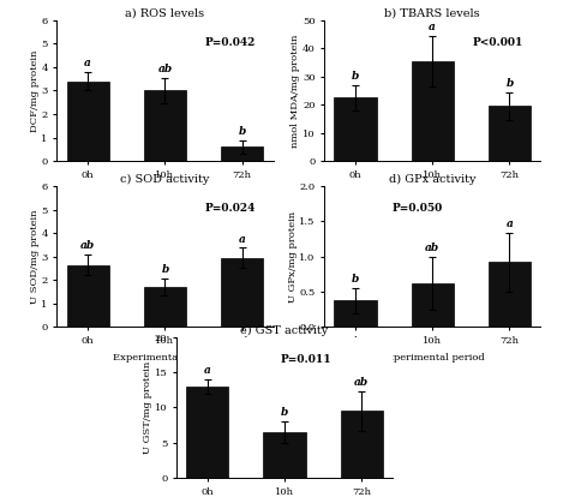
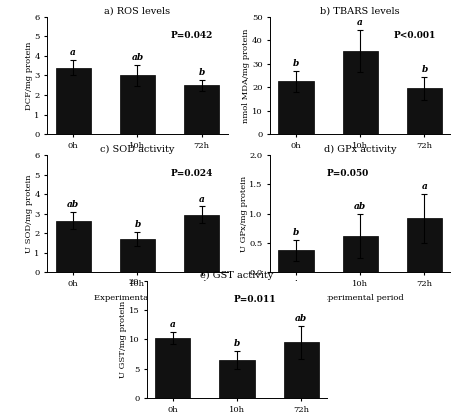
a) ROS levels/72h: 0.6 -> 2.5
e) GST activity/0h: 13.0 -> 10.2
